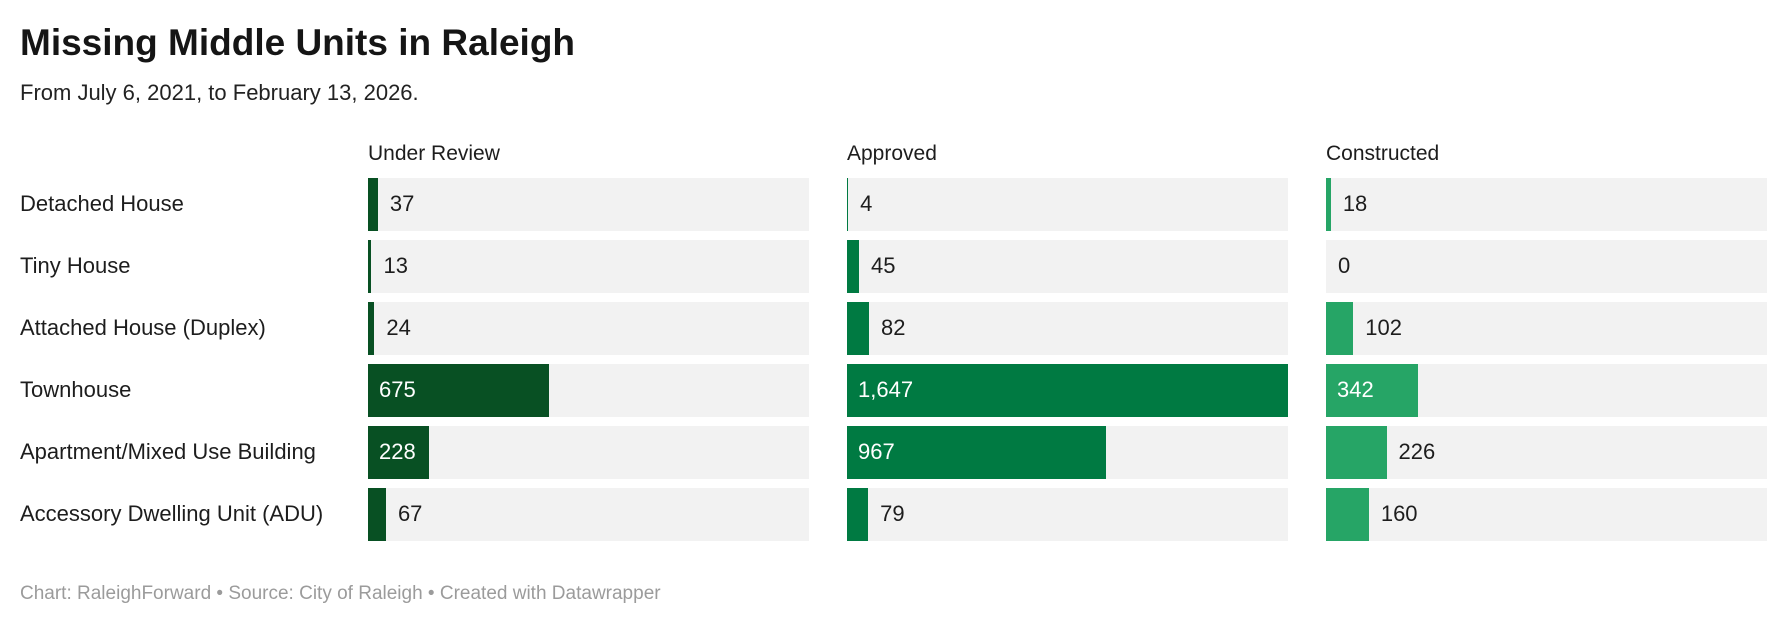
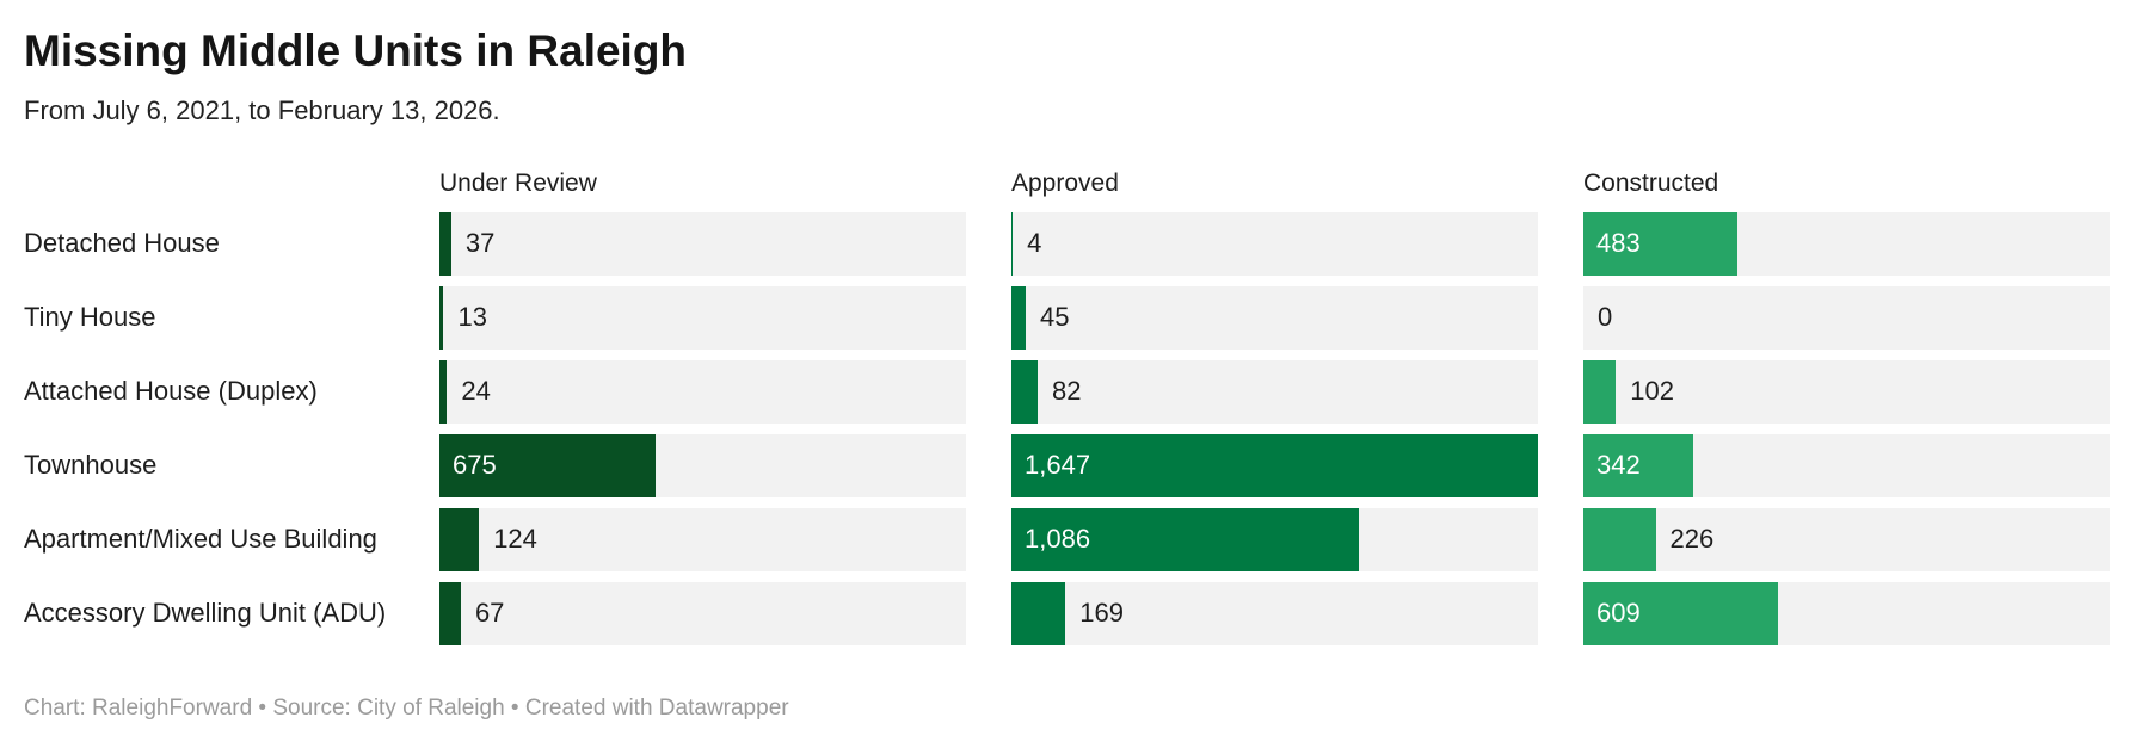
Constructed/Detached House: 18 -> 483
Under Review/Apartment/Mixed Use Building: 228 -> 124
Approved/Apartment/Mixed Use Building: 967 -> 1,086
Approved/Accessory Dwelling Unit (ADU): 79 -> 169
Constructed/Accessory Dwelling Unit (ADU): 160 -> 609
